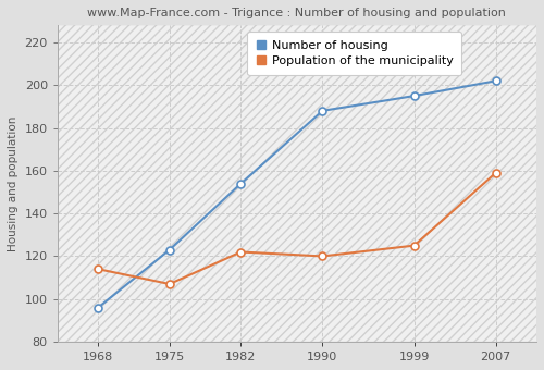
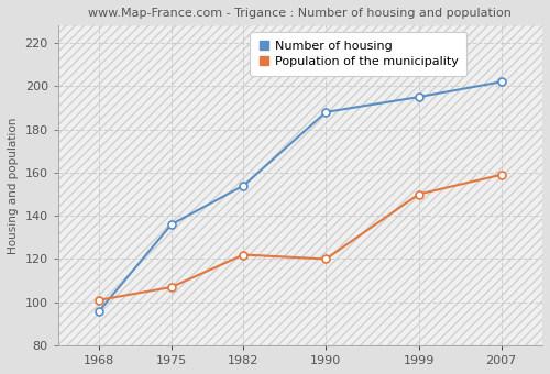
Population of the municipality/1968: 114 -> 101
Number of housing/1975: 123 -> 136
Population of the municipality/1999: 125 -> 150
